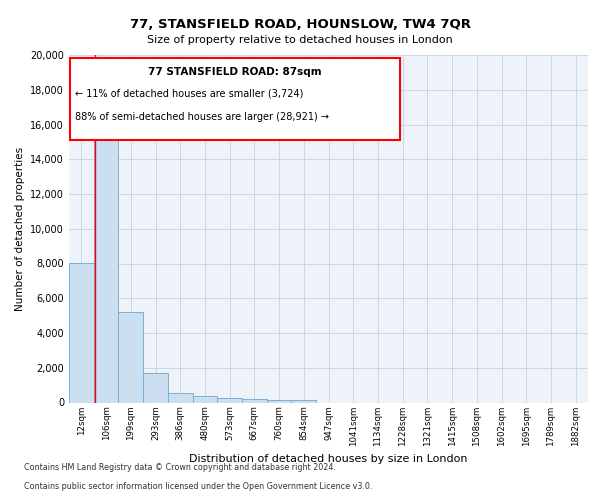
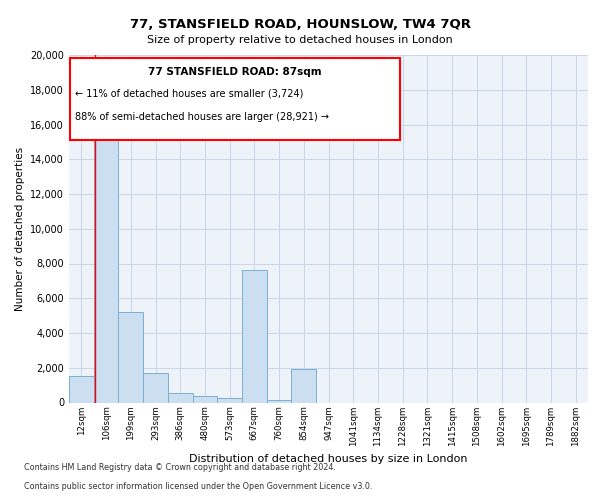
12sqm: 8,000 -> 1,500
667sqm: 200 -> 7,600
854sqm: 100 -> 1,900
